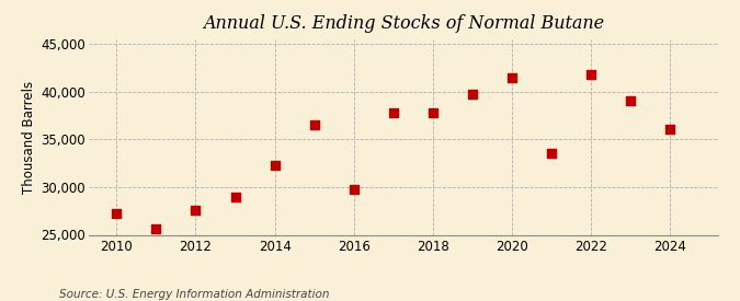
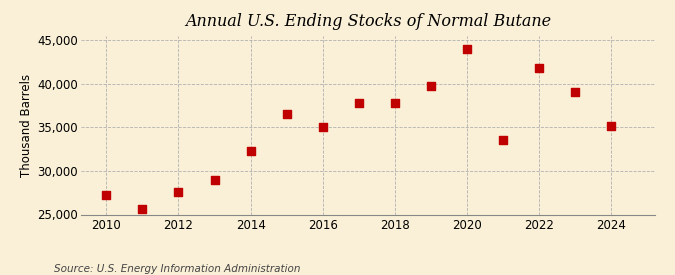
2016: 29,800 -> 35,000
2020: 41,500 -> 44,000
2024: 36,100 -> 35,200
